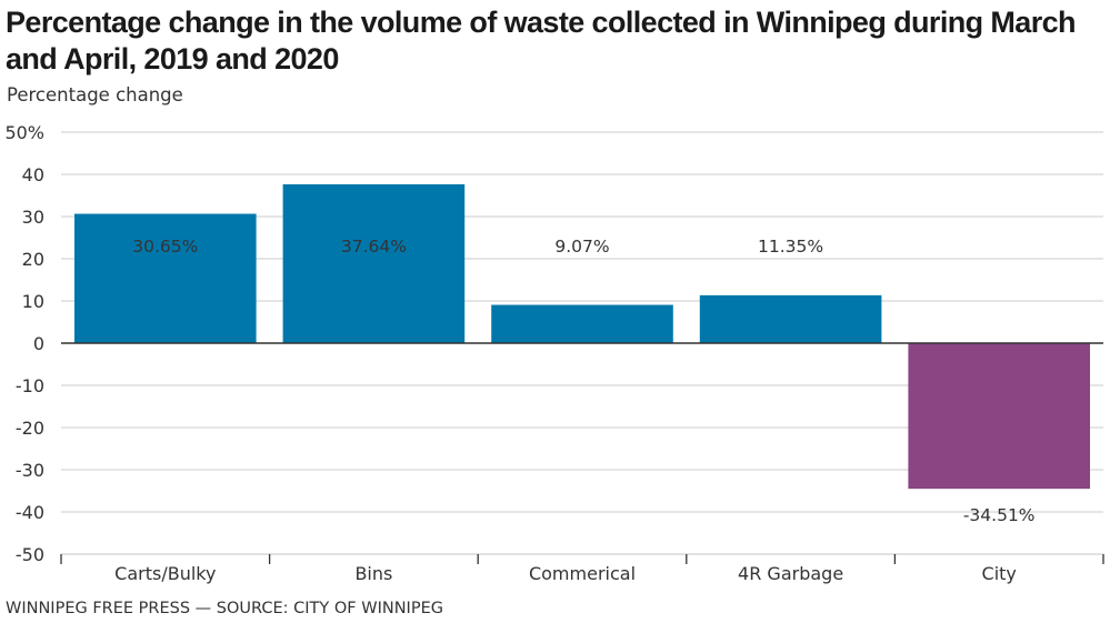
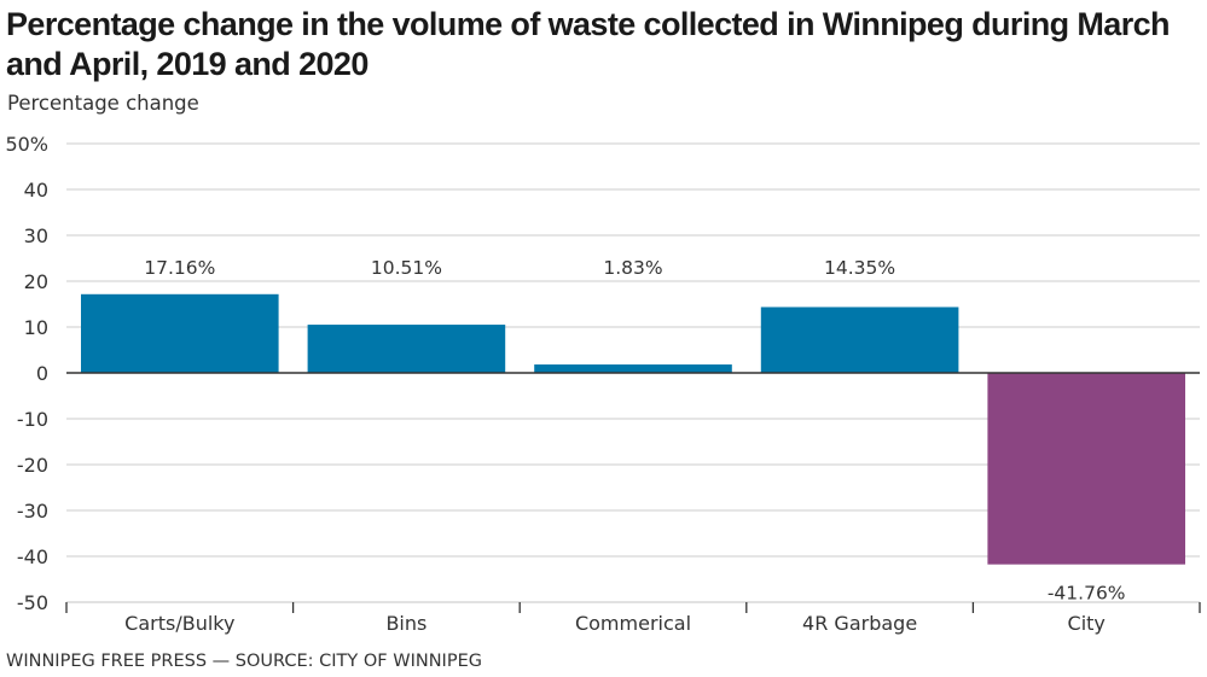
Carts/Bulky: 30.65% -> 17.16%
Bins: 37.64% -> 10.51%
Commerical: 9.07% -> 1.83%
4R Garbage: 11.35% -> 14.35%
City: -34.51% -> -41.76%
